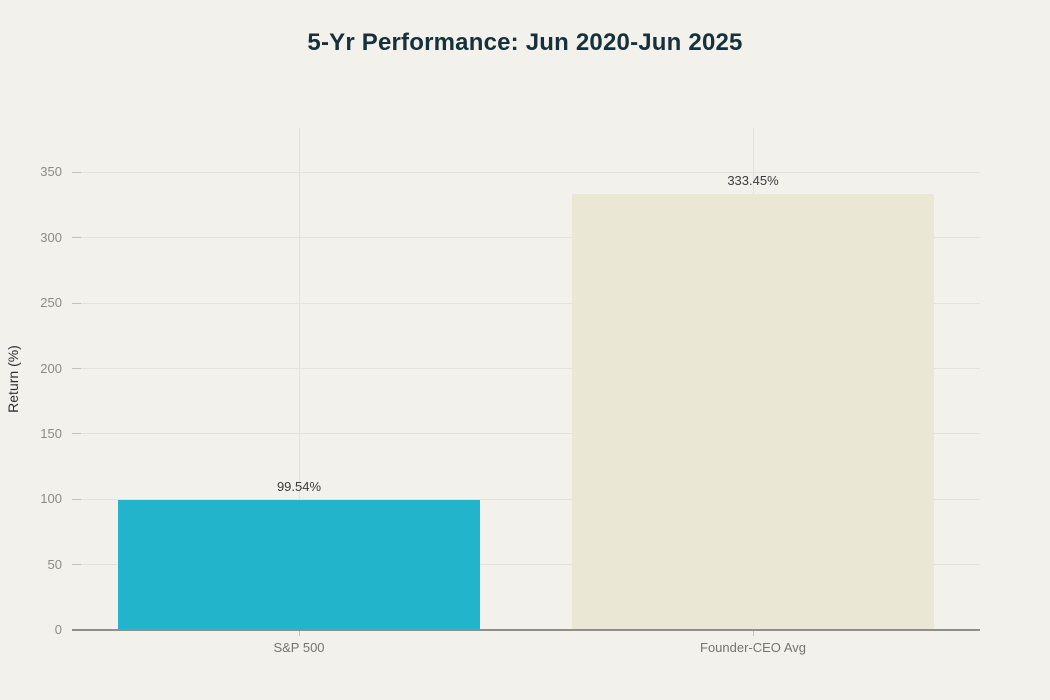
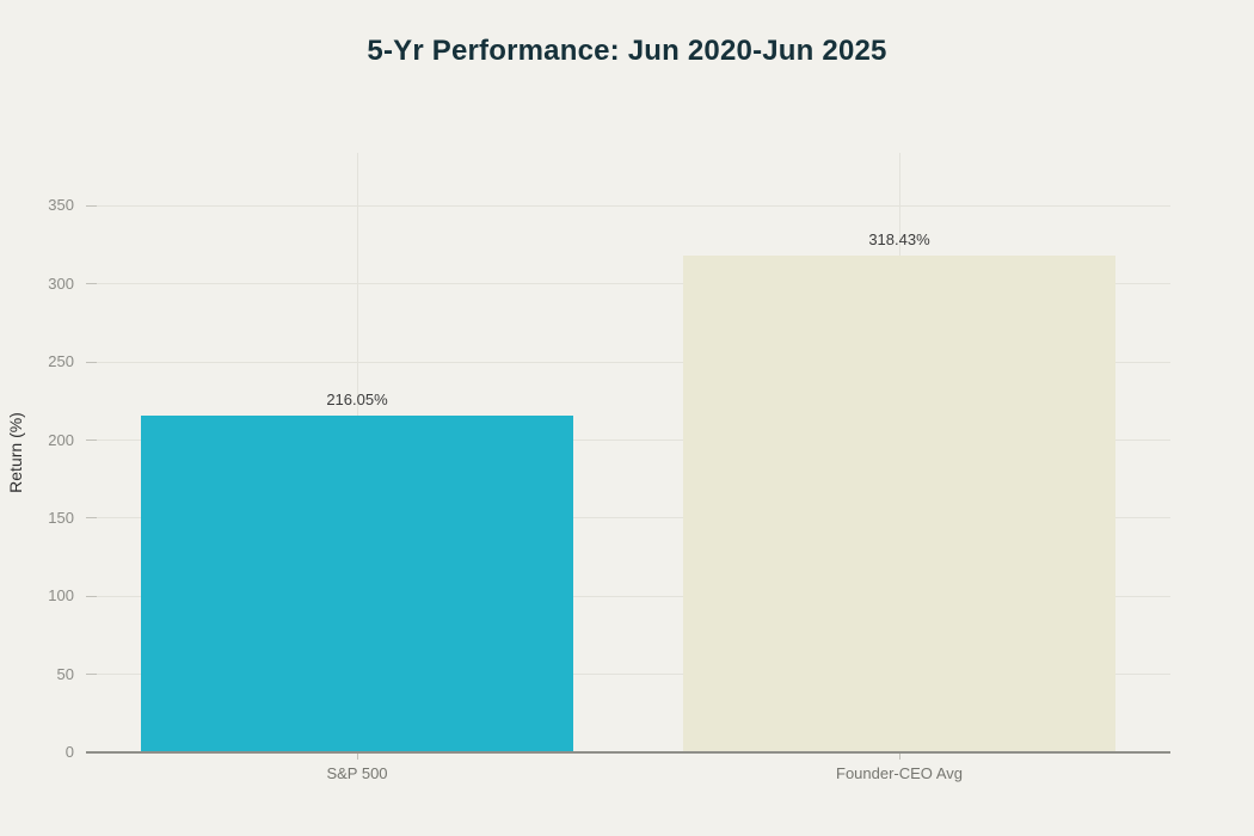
S&P 500: 99.54% -> 216.05%
Founder-CEO Avg: 333.45% -> 318.43%
